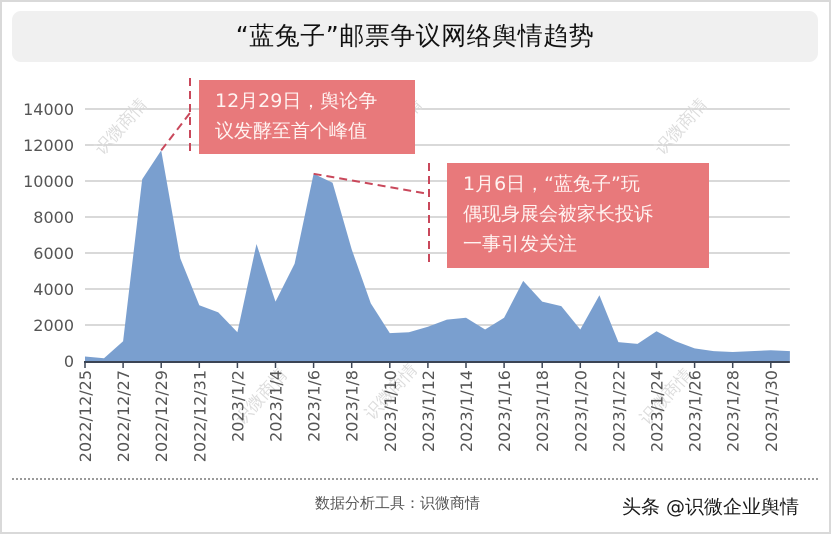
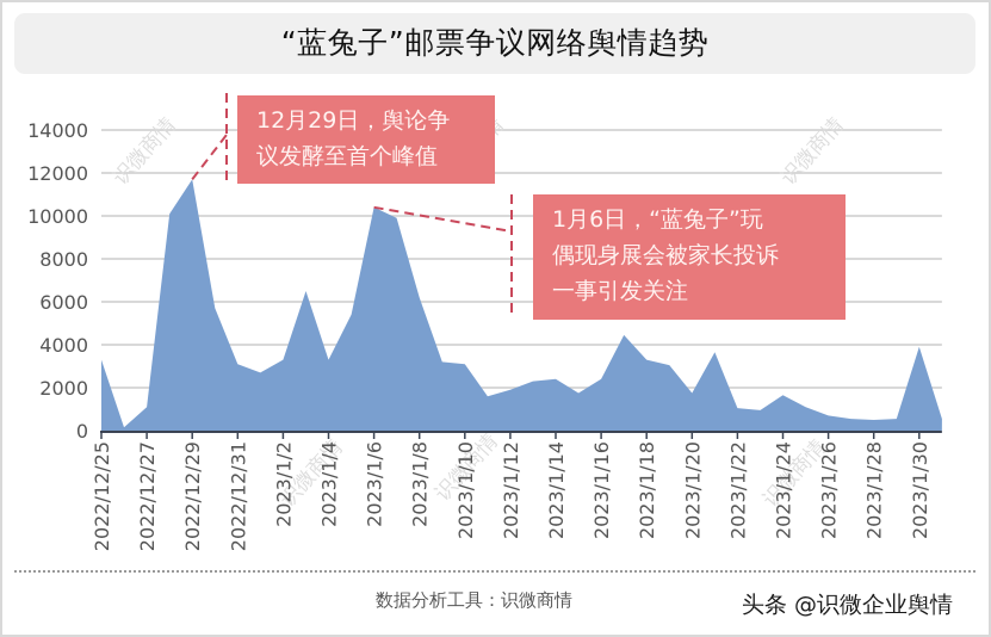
2022/12/25: 200 -> 3300
2023/1/2: 1600 -> 3300
2023/1/10: 1600 -> 3100
2023/1/30: 600 -> 3900
